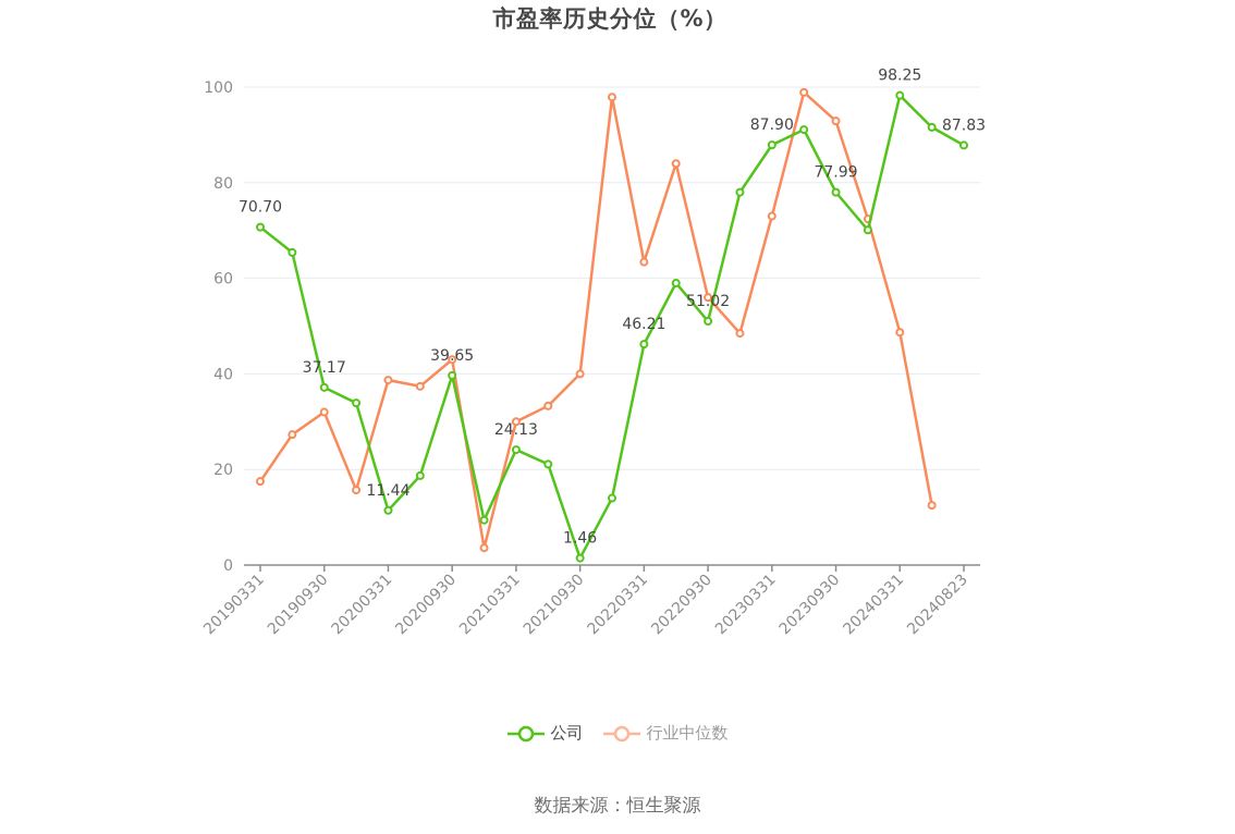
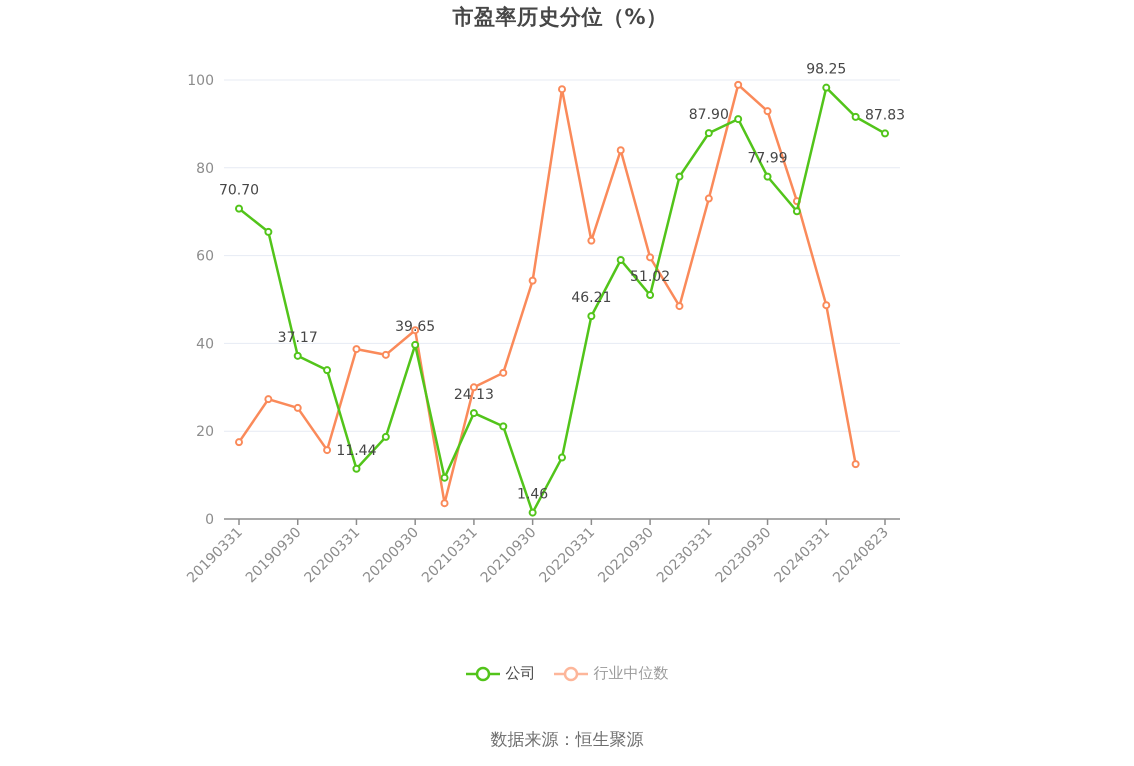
行业中位数/20190930: 32 -> 25
行业中位数/20210930: 40 -> 54
行业中位数/20220930: 56 -> 60
